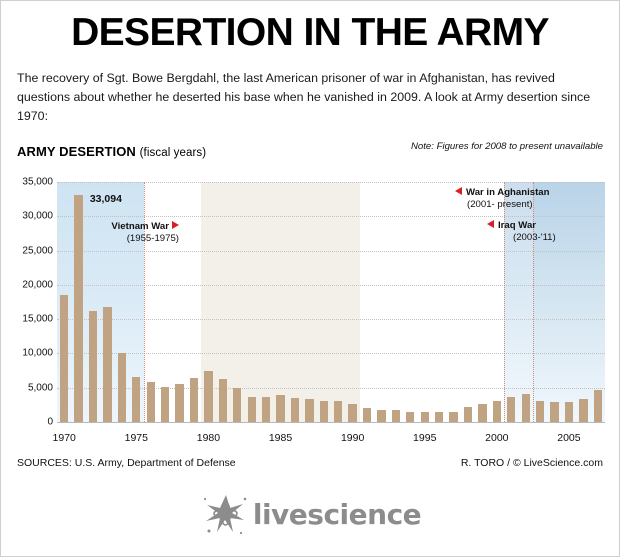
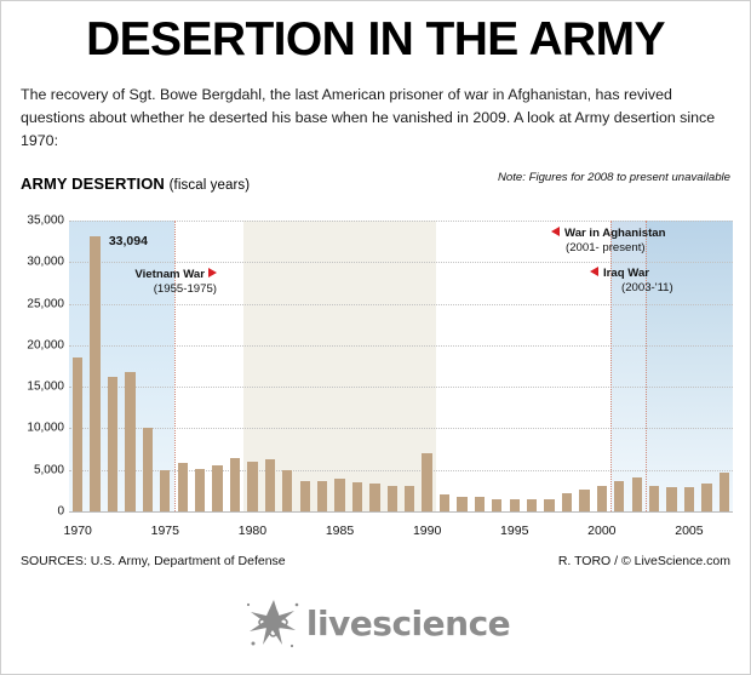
1975: 6000 -> 5000
1980: 8000 -> 6000
1990: 3000 -> 7000
